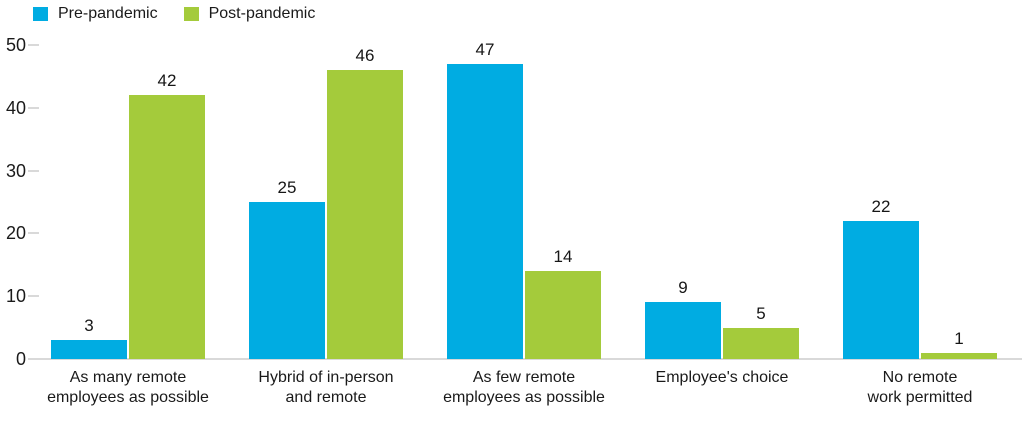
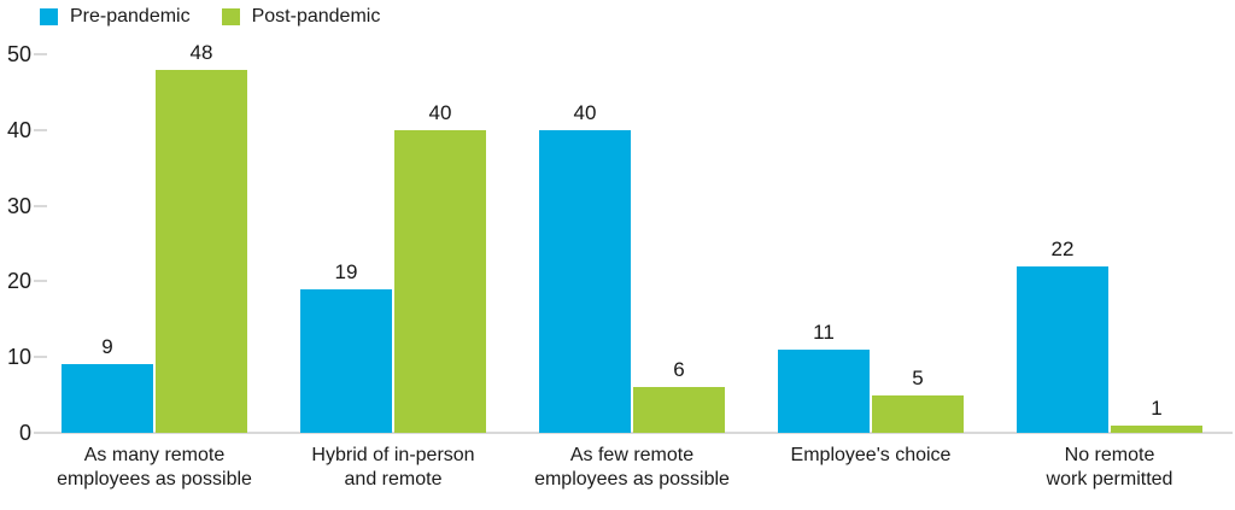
Pre-pandemic/As many remote employees as possible: 3 -> 9
Post-pandemic/As many remote employees as possible: 42 -> 48
Pre-pandemic/Hybrid of in-person and remote: 25 -> 19
Post-pandemic/Hybrid of in-person and remote: 46 -> 40
Pre-pandemic/As few remote employees as possible: 47 -> 40
Post-pandemic/As few remote employees as possible: 14 -> 6
Pre-pandemic/Employee's choice: 9 -> 11
